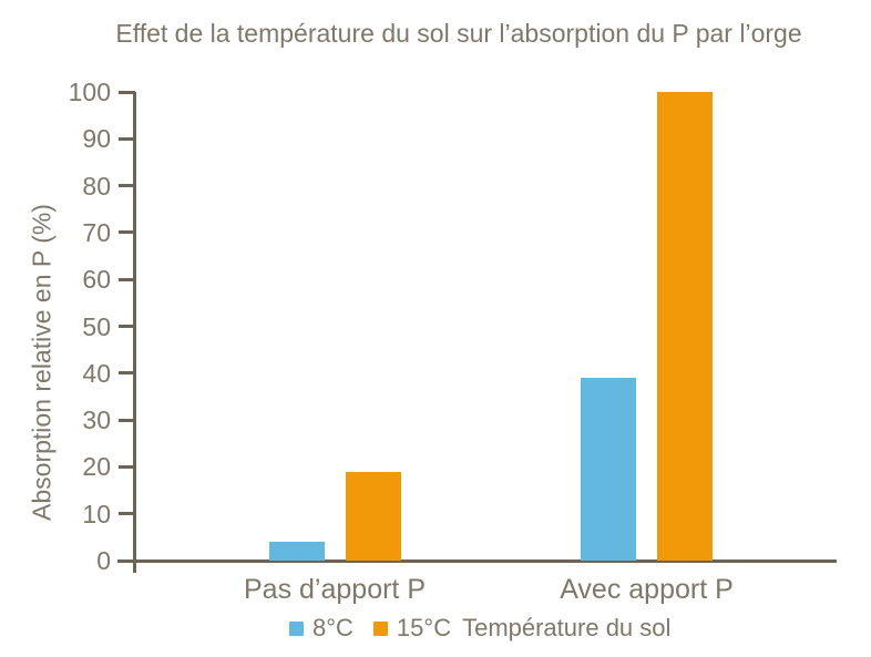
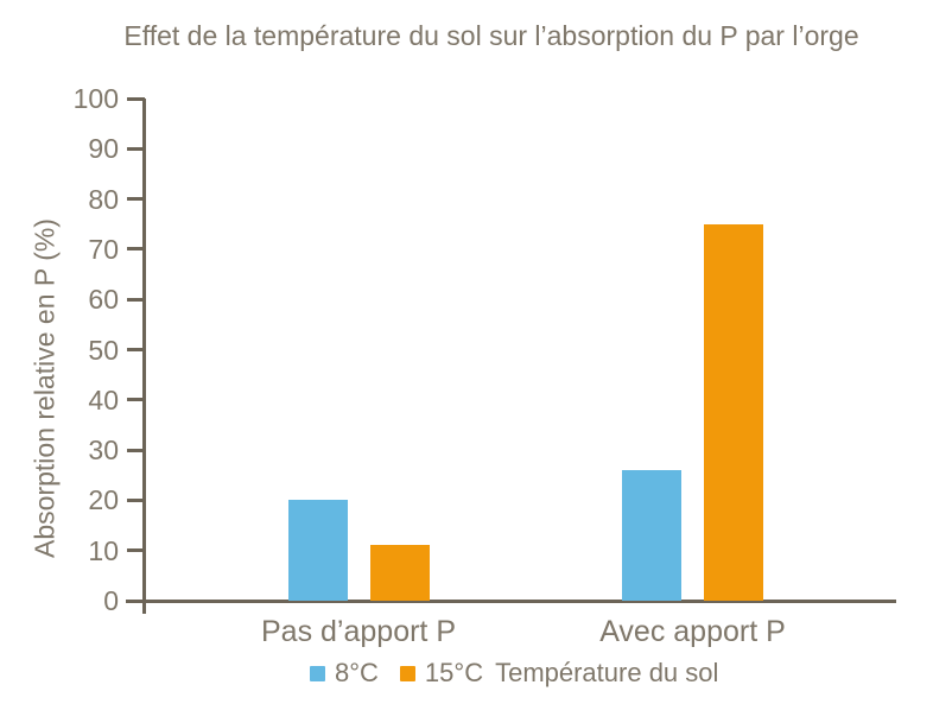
8°C/Pas d’apport P: 4 -> 20
15°C/Pas d’apport P: 19 -> 11
8°C/Avec apport P: 39 -> 26
15°C/Avec apport P: 100 -> 75
